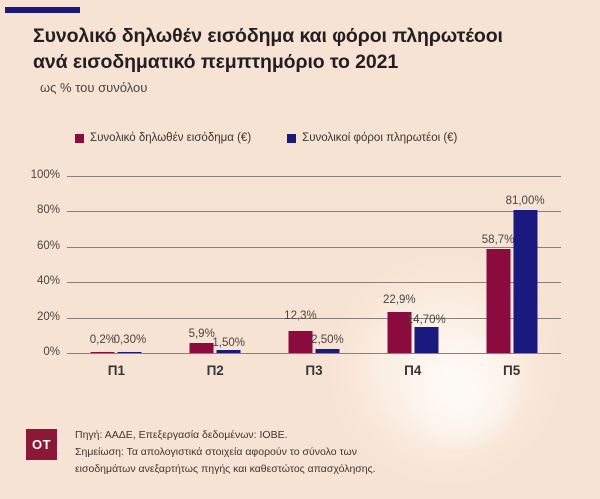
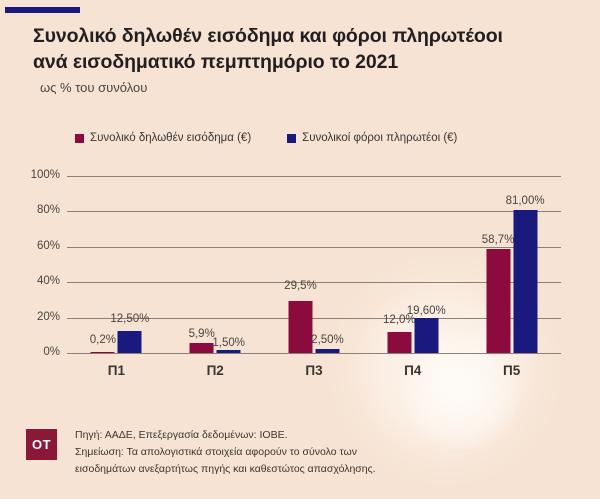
Συνολικοί φόροι πληρωτέοι (€)/Π1: 0,30% -> 12,50%
Συνολικό δηλωθέν εισόδημα (€)/Π3: 12,3% -> 29,5%
Συνολικό δηλωθέν εισόδημα (€)/Π4: 22,9% -> 12,0%
Συνολικοί φόροι πληρωτέοι (€)/Π4: 14,70% -> 19,60%
